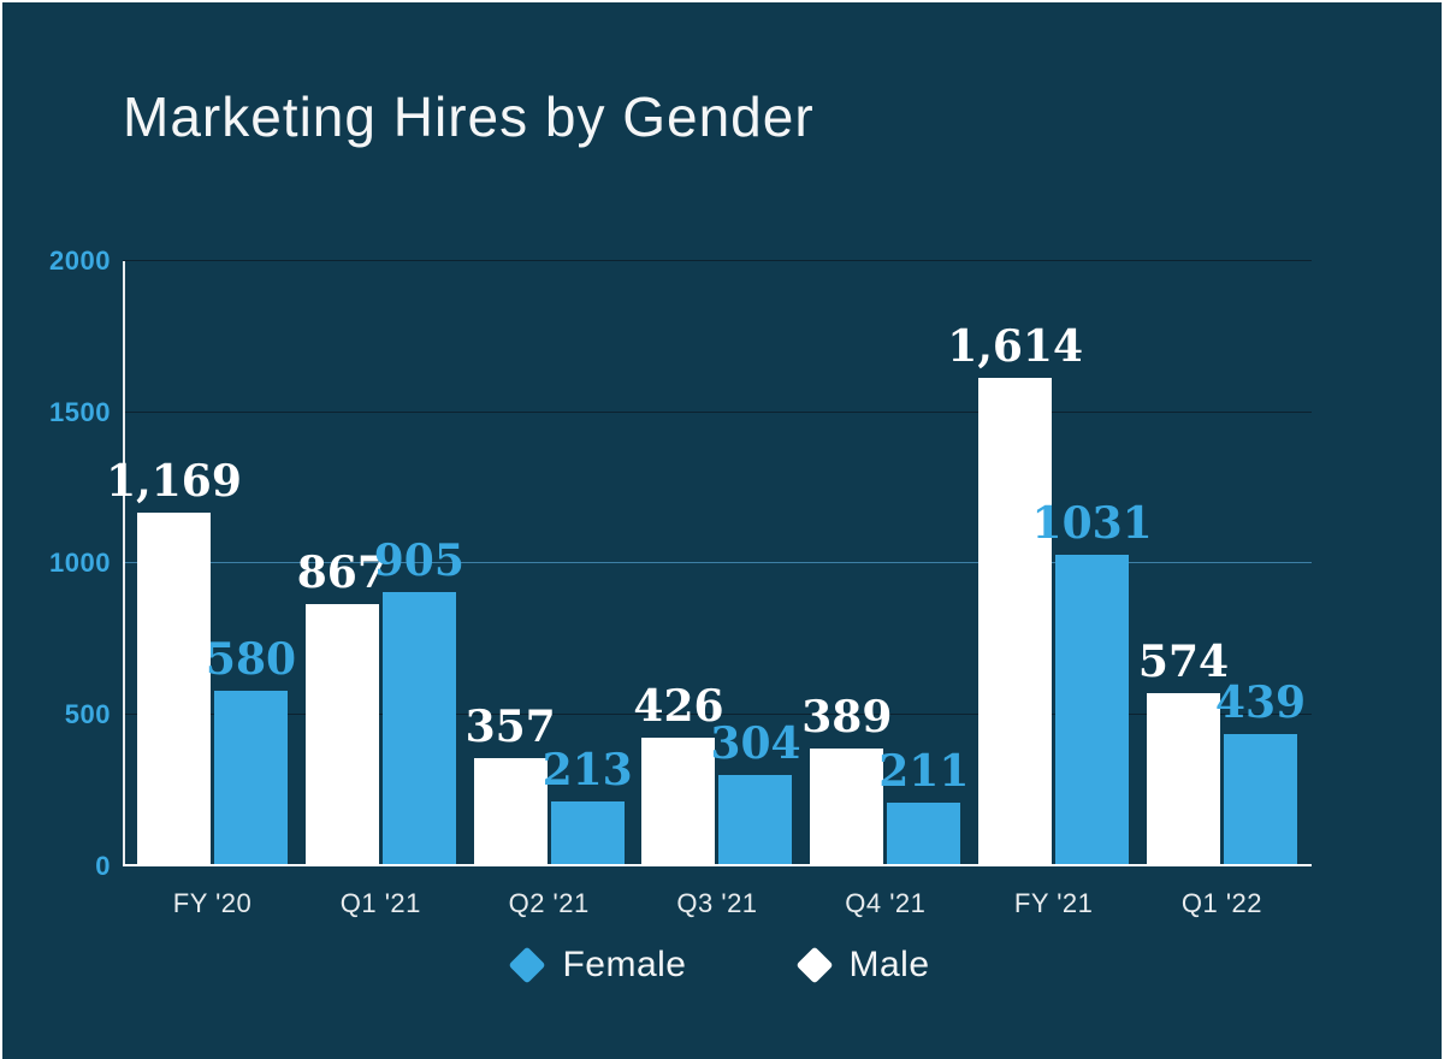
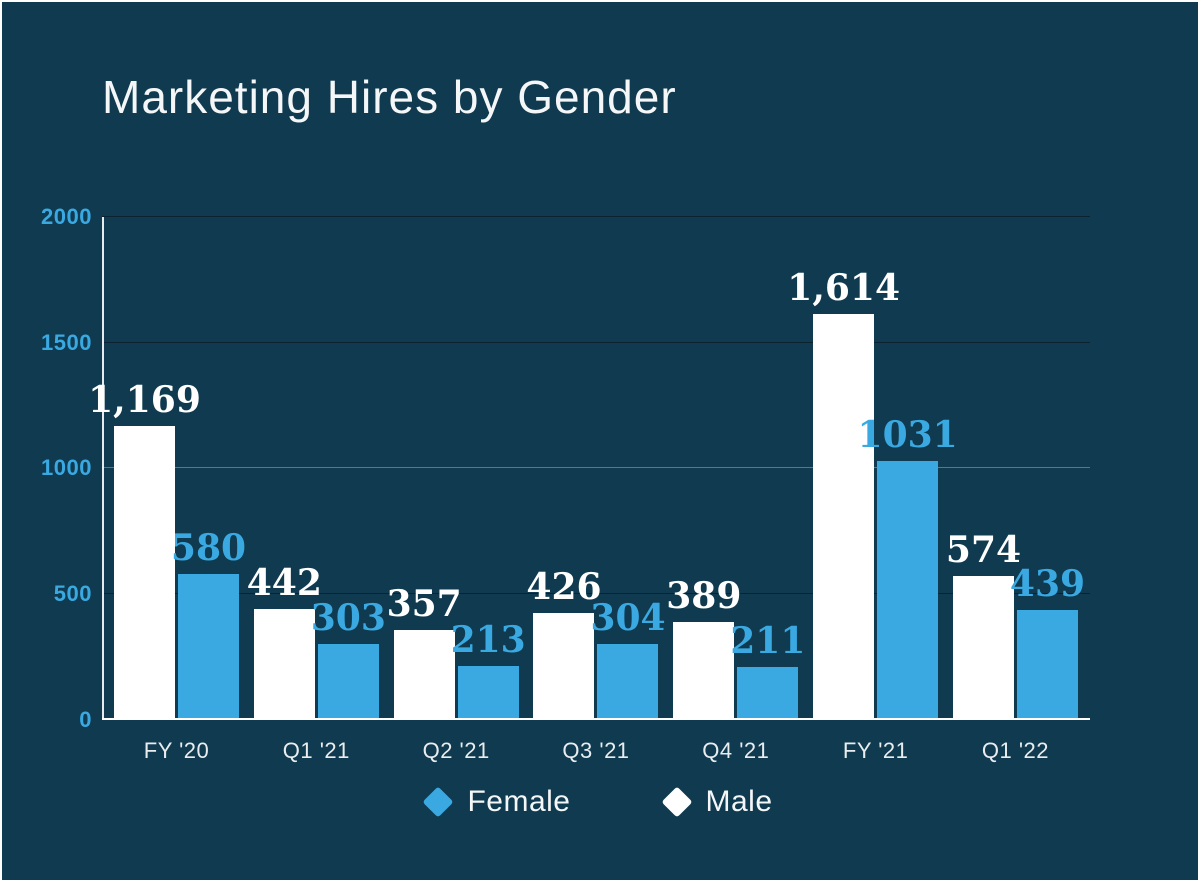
Male/Q1 '21: 867 -> 442
Female/Q1 '21: 905 -> 303
